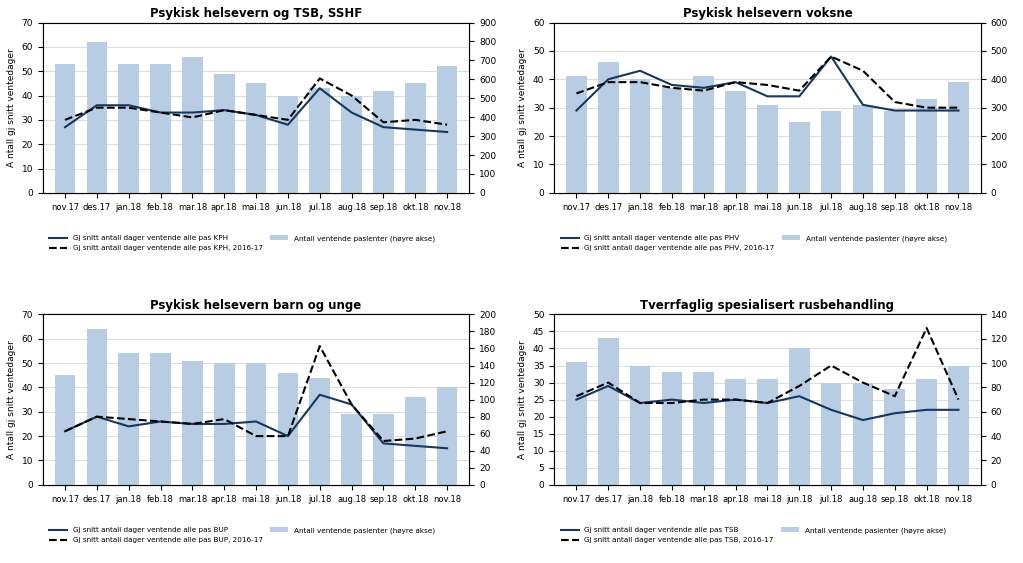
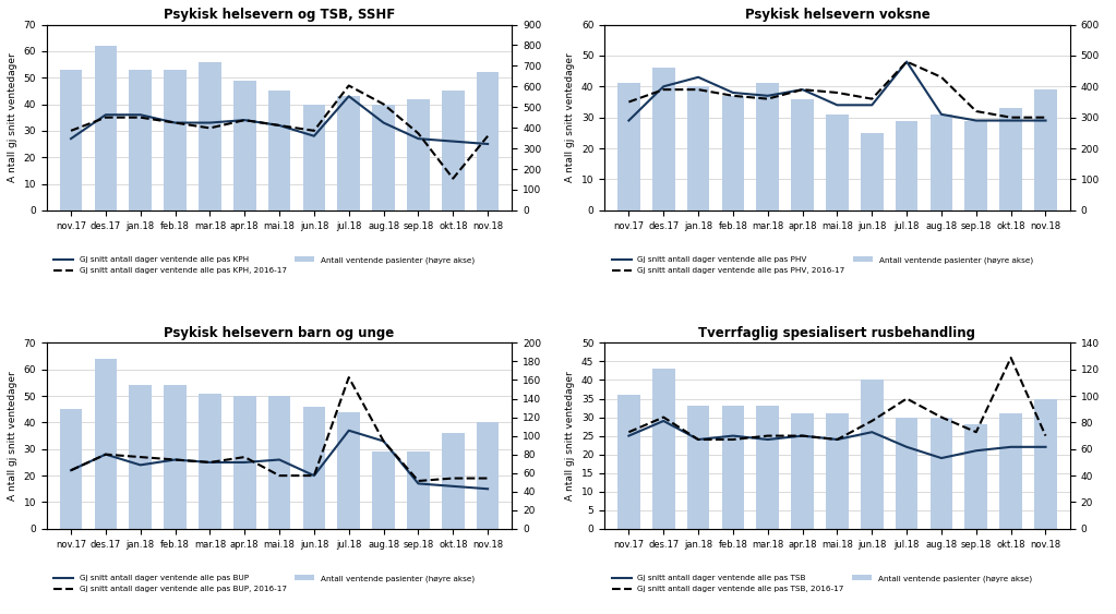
Psykisk helsevern og TSB, SSHF/Gj snitt antall dager ventende alle pas KPH, 2016-17/okt.18: 30 -> 12
Psykisk helsevern barn og unge/Gj snitt antall dager ventende alle pas BUP, 2016-17/nov.18: 22 -> 19
Tverrfaglig spesialisert rusbehandling/Antall ventende pasienter (høyre akse)/jan.18: 35 -> 33
